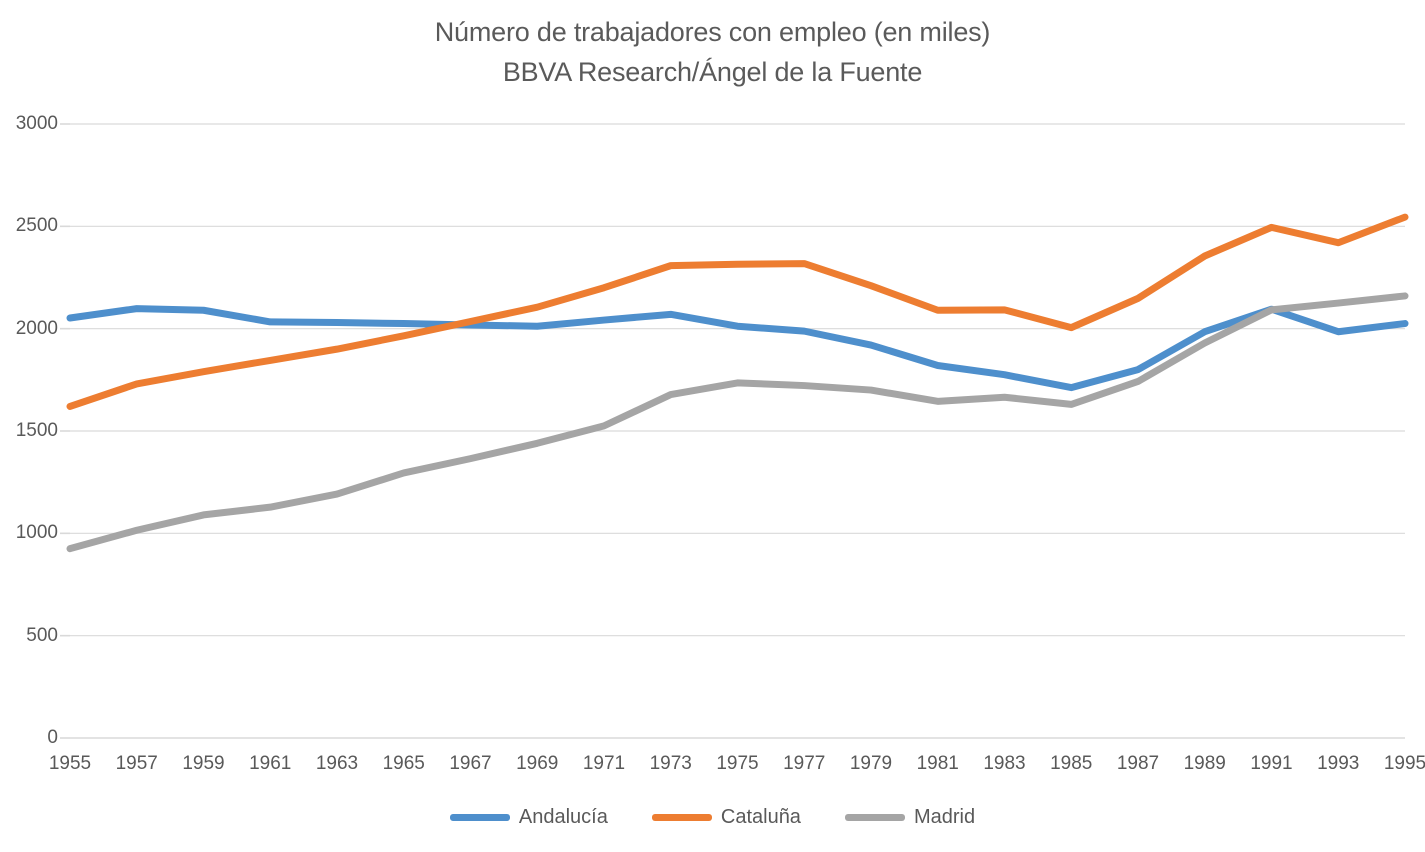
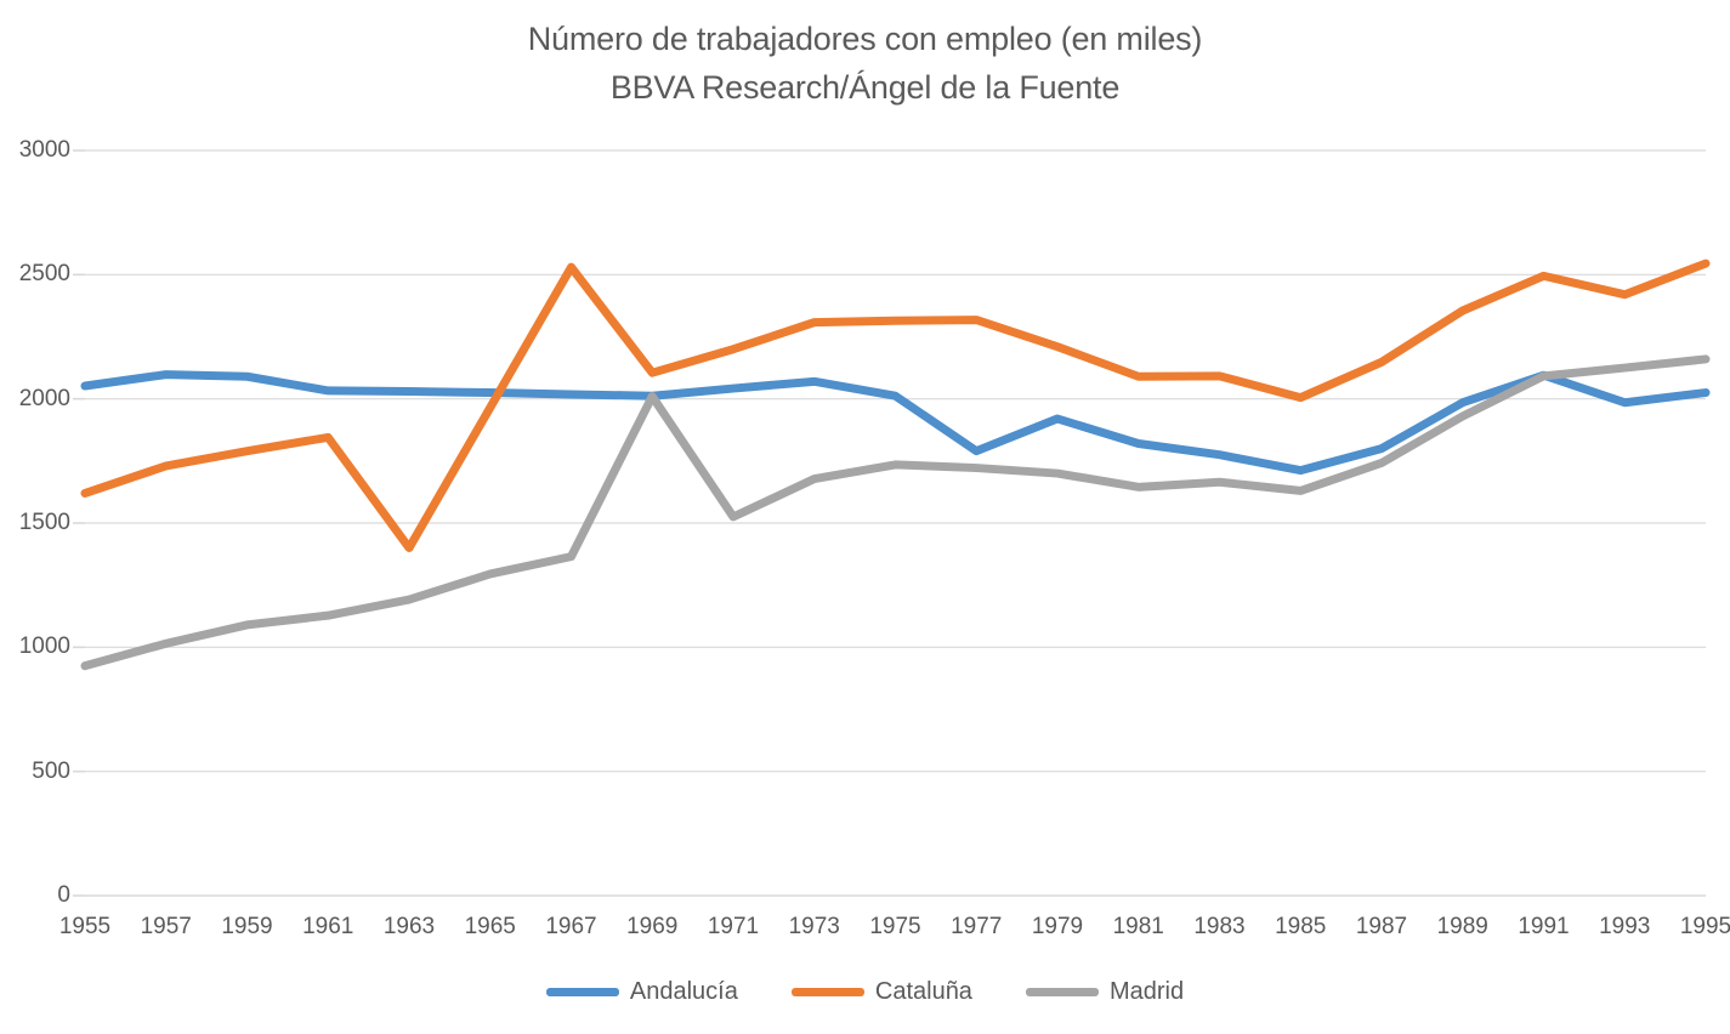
Cataluña/1963: 1900 -> 1400
Cataluña/1967: 2040 -> 2530
Madrid/1969: 1440 -> 2010
Andalucía/1977: 1990 -> 1790
